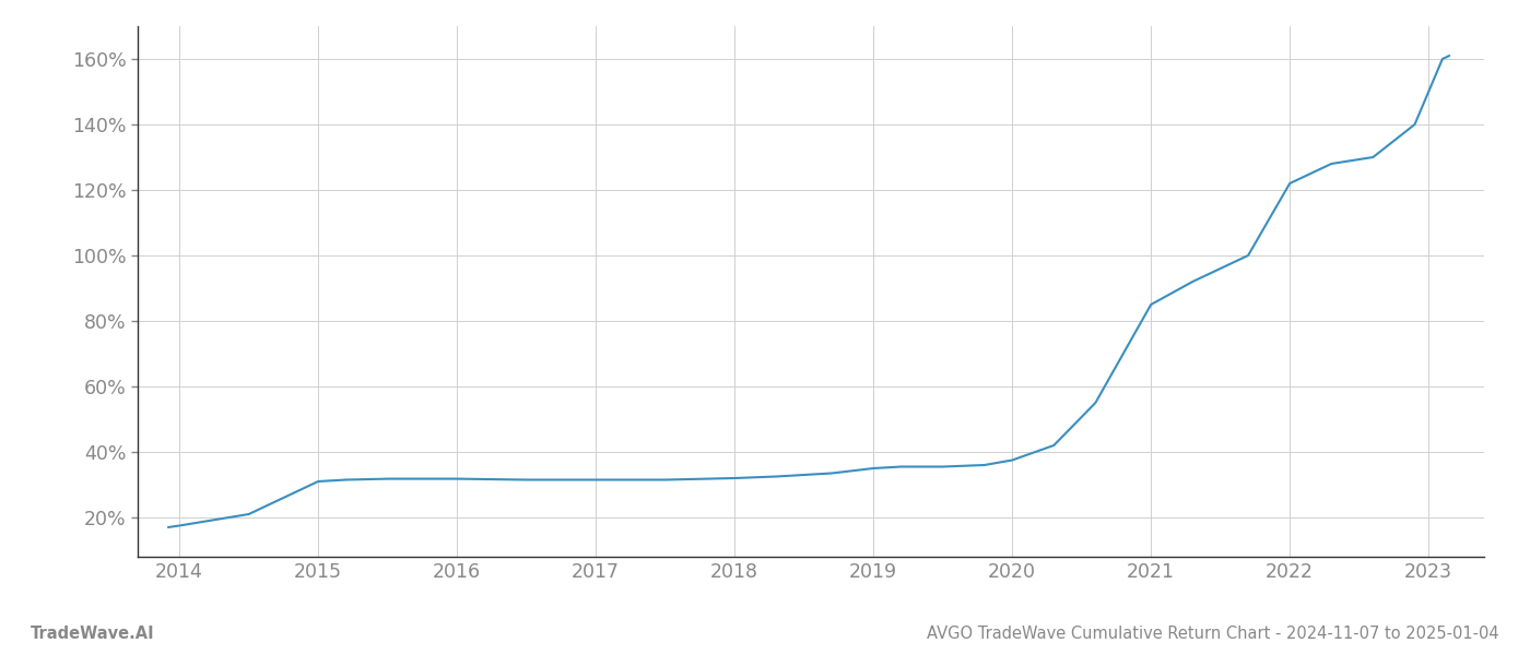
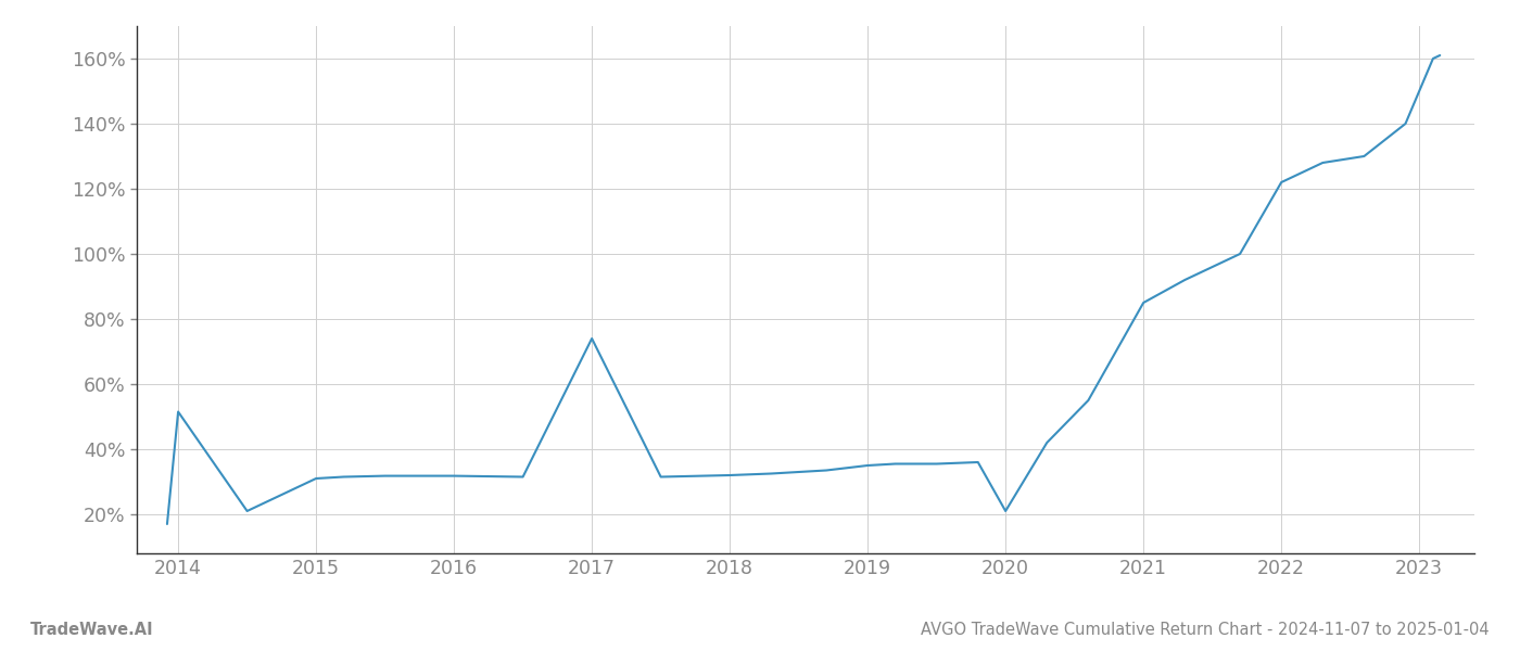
2014: 17.5% -> 51.5%
2017: 31.5% -> 74.0%
2020: 37.5% -> 21.0%
